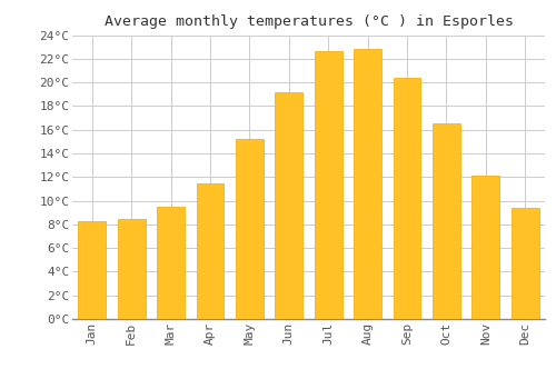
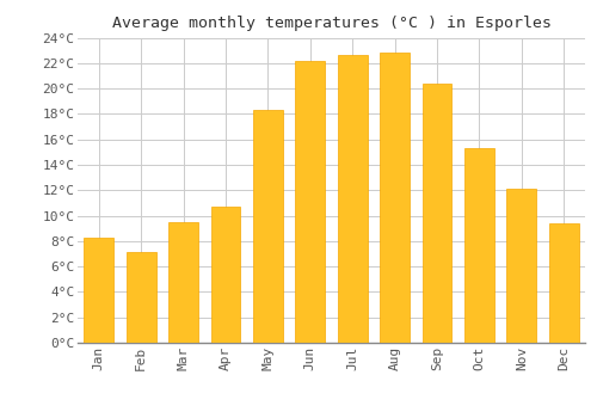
Feb: 8.5°C -> 7.1°C
Apr: 11.5°C -> 10.7°C
May: 15.2°C -> 18.3°C
Jun: 19.2°C -> 22.2°C
Oct: 16.5°C -> 15.3°C
